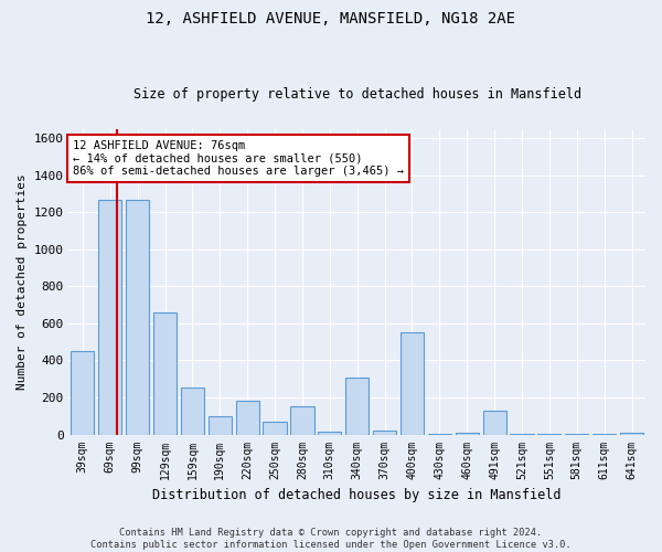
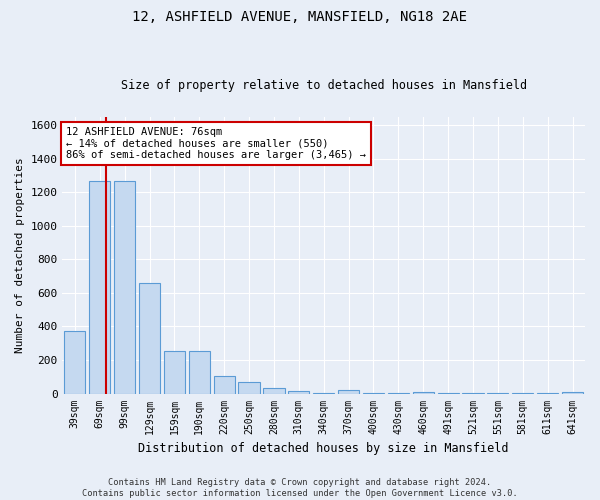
39sqm: 450 -> 370
190sqm: 100 -> 260
220sqm: 180 -> 100
280sqm: 150 -> 40
340sqm: 310 -> 0
400sqm: 550 -> 0
491sqm: 130 -> 0
